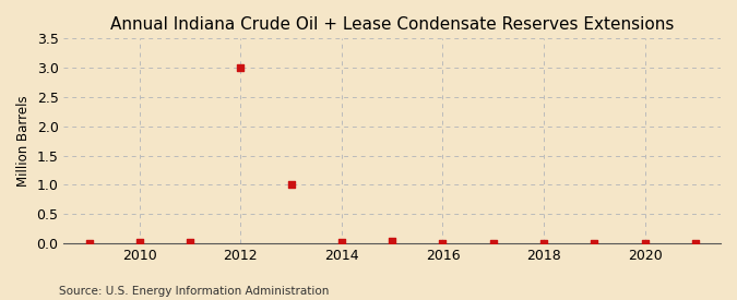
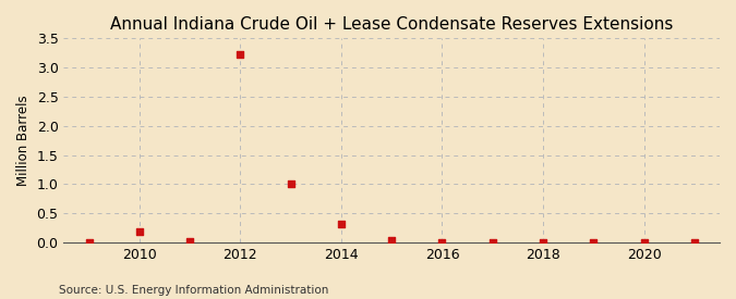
2010: 0.02 -> 0.18
2012: 3.00 -> 3.22
2014: 0.02 -> 0.32
